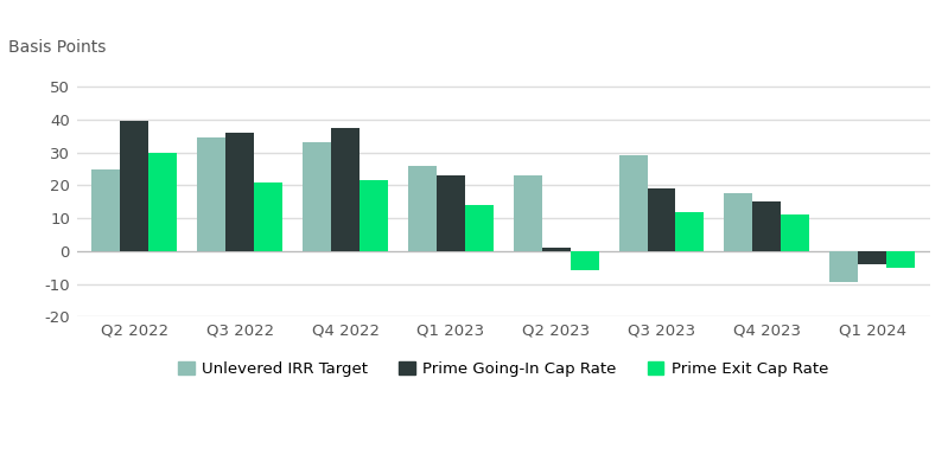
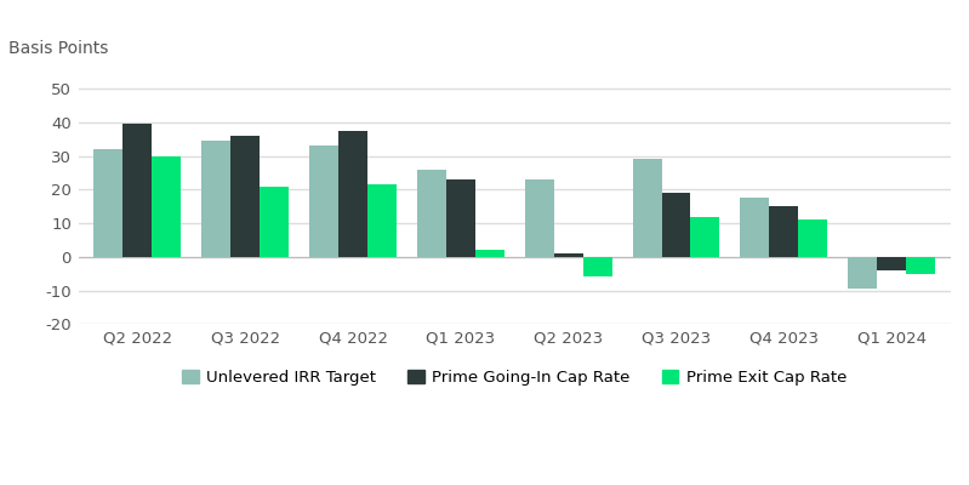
Unlevered IRR Target/Q2 2022: 25.0 -> 32.0
Prime Exit Cap Rate/Q1 2023: 14.0 -> 2.0
